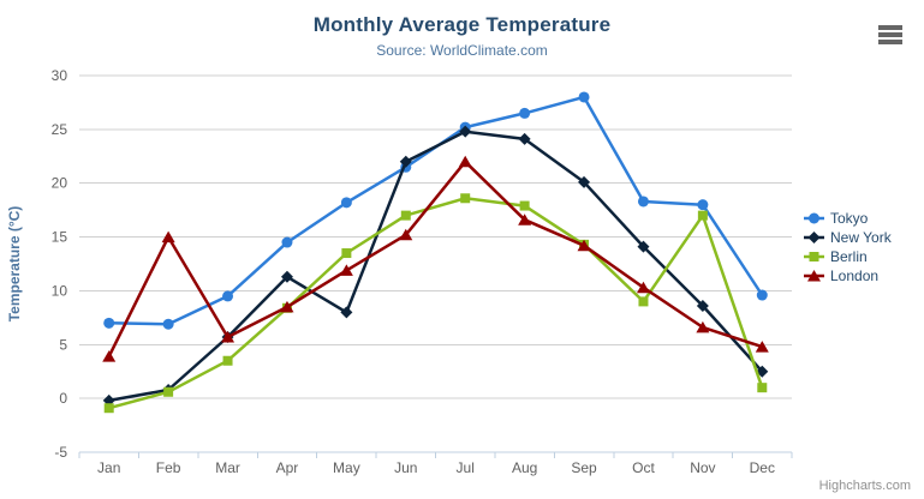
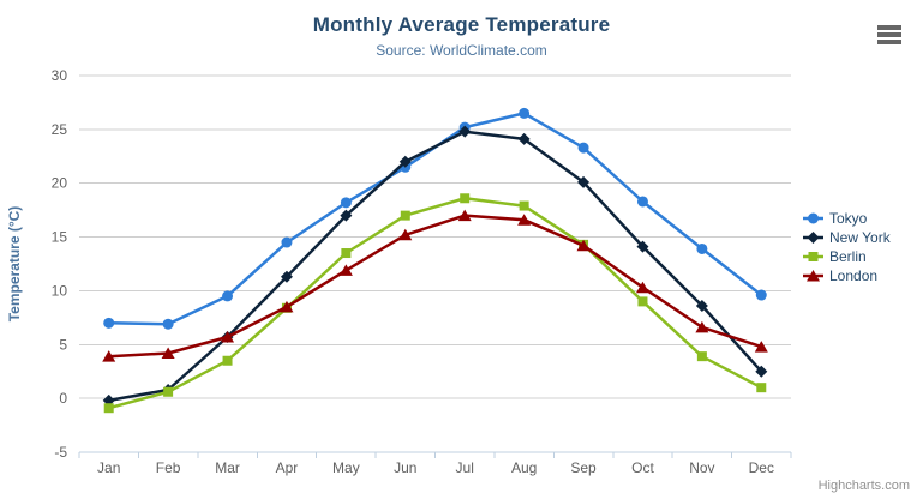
London/Feb: 15 -> 4
New York/May: 8 -> 17
London/Jul: 22 -> 17
Tokyo/Sep: 28 -> 23
Tokyo/Nov: 18 -> 14
Berlin/Nov: 17 -> 4
